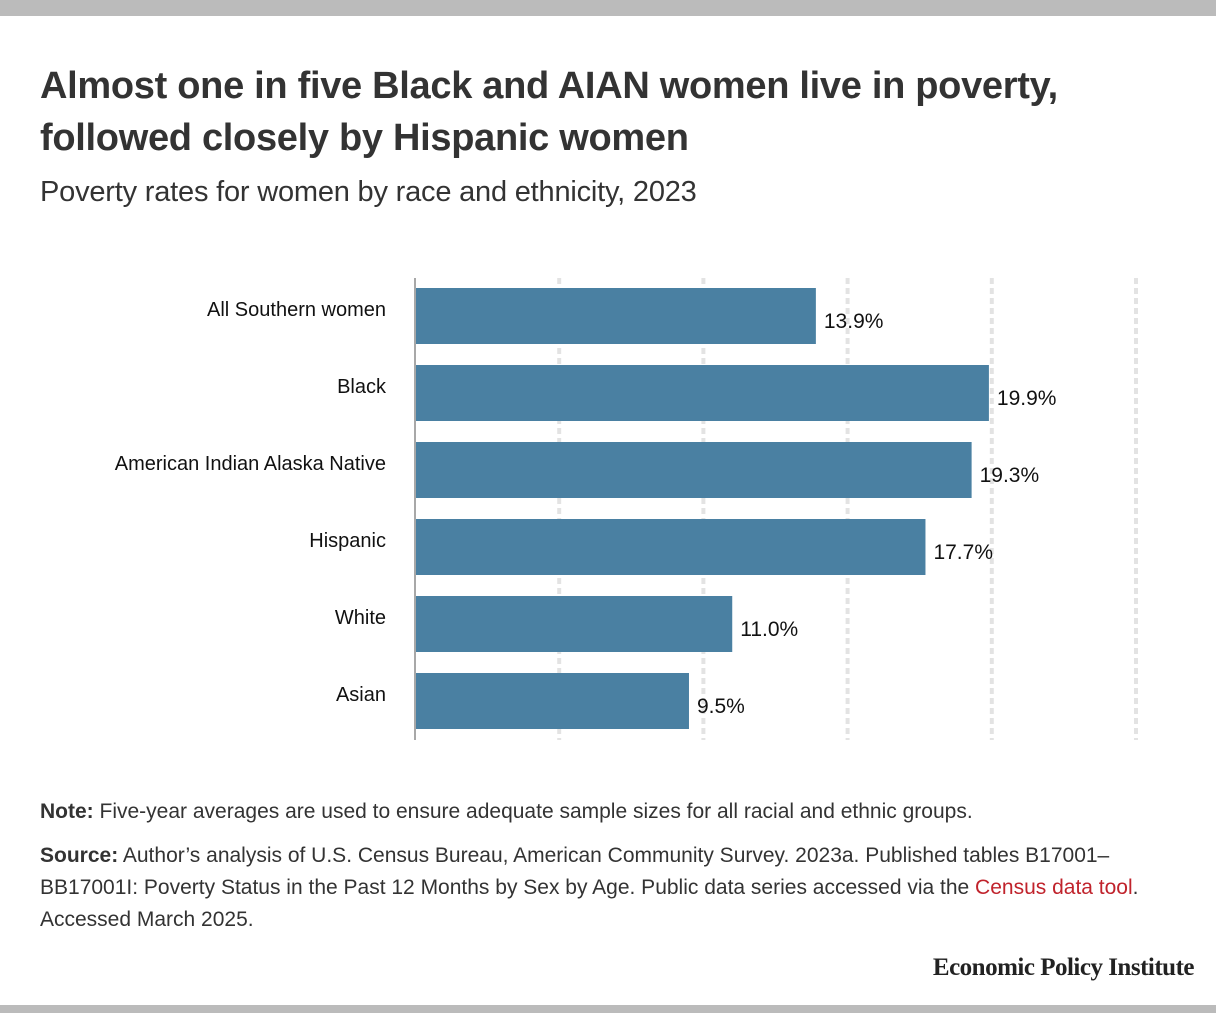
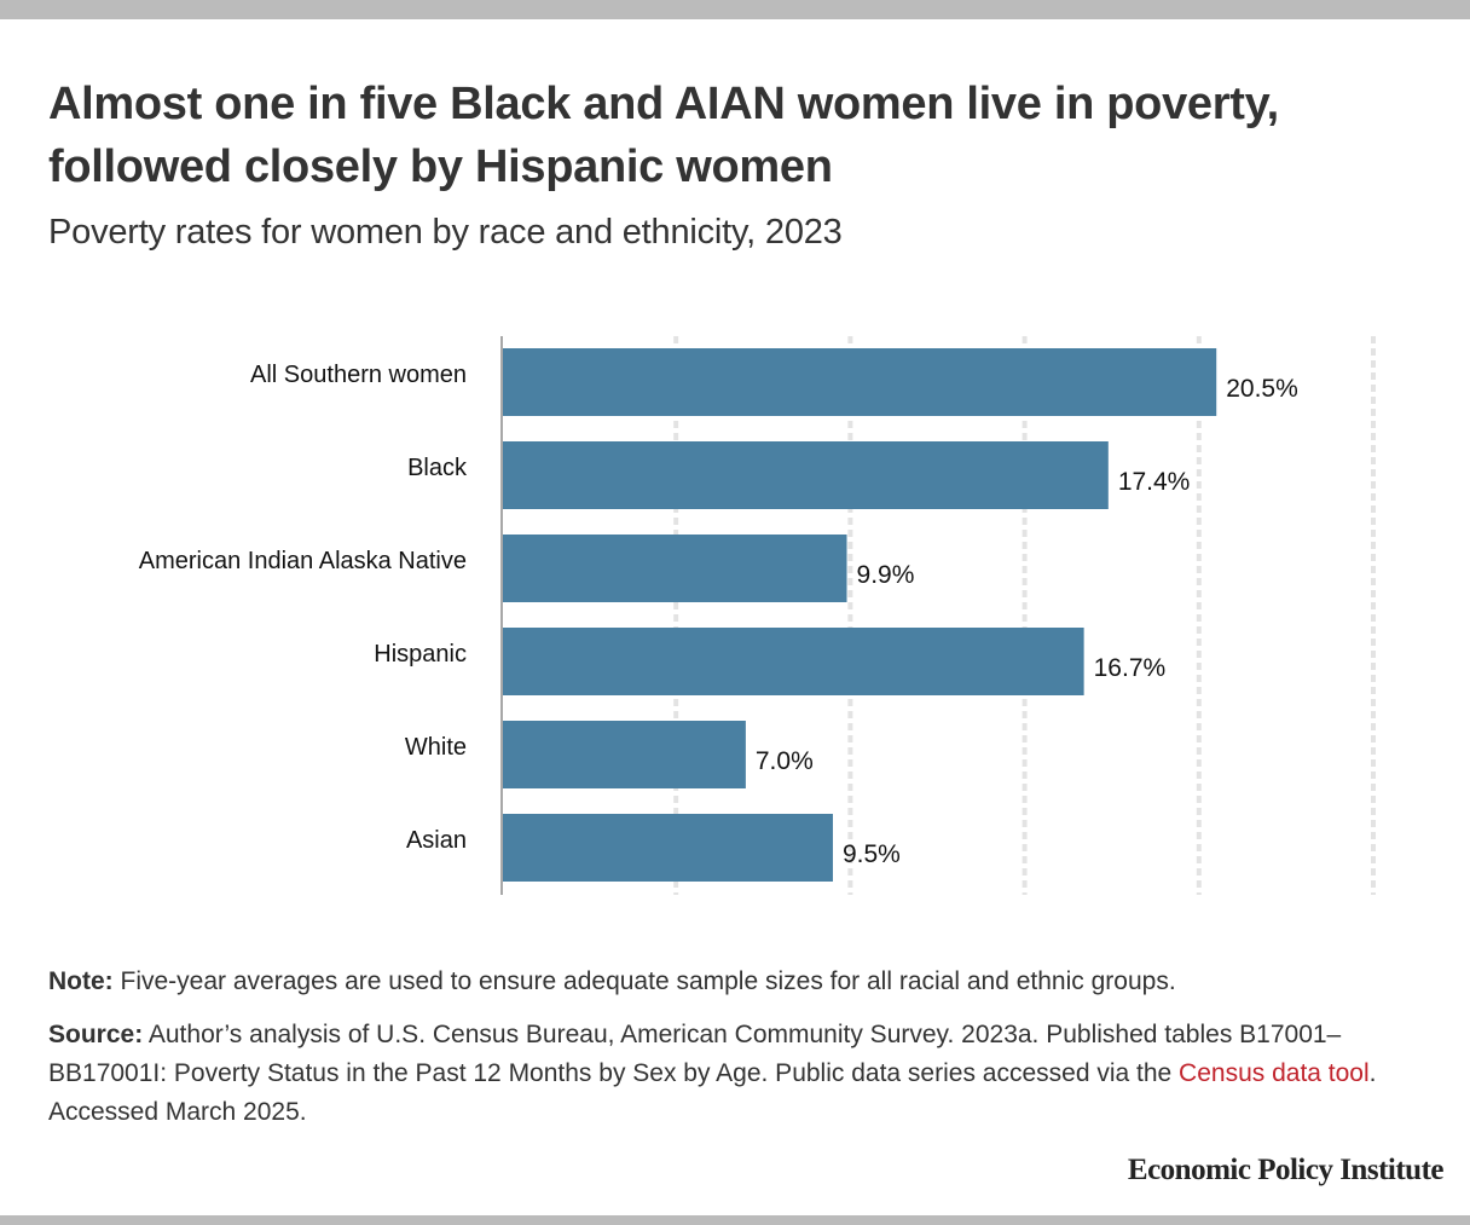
All Southern women: 13.9% -> 20.5%
Black: 19.9% -> 17.4%
American Indian Alaska Native: 19.3% -> 9.9%
Hispanic: 17.7% -> 16.7%
White: 11.0% -> 7.0%
